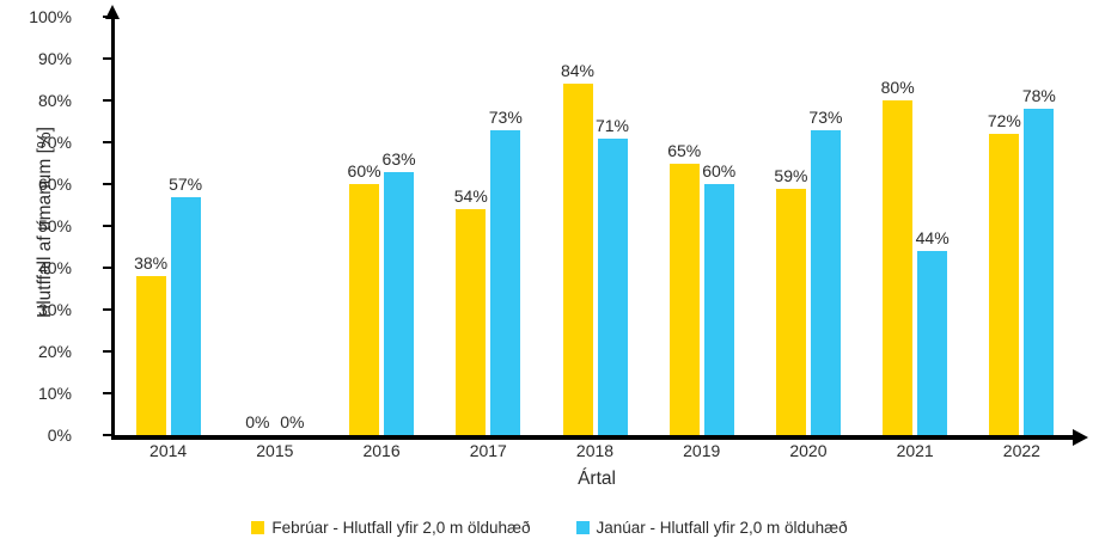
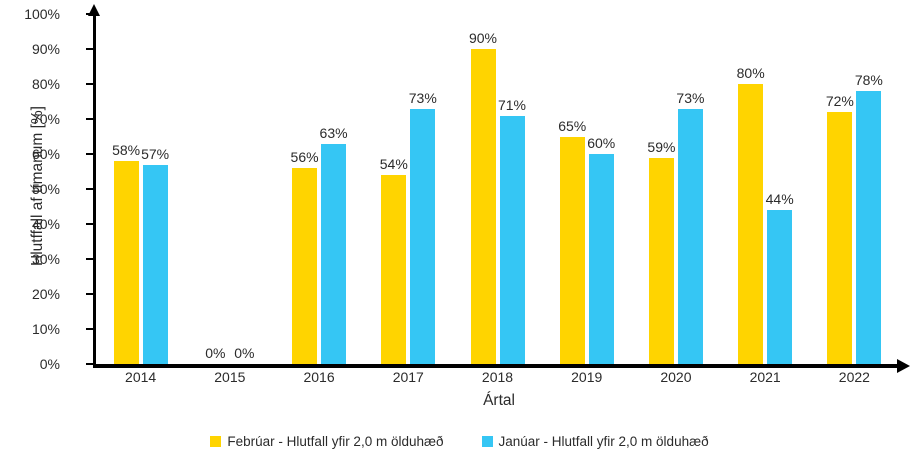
Febrúar - Hlutfall yfir 2,0 m ölduhæð/2014: 38% -> 58%
Febrúar - Hlutfall yfir 2,0 m ölduhæð/2016: 60% -> 56%
Febrúar - Hlutfall yfir 2,0 m ölduhæð/2018: 84% -> 90%
